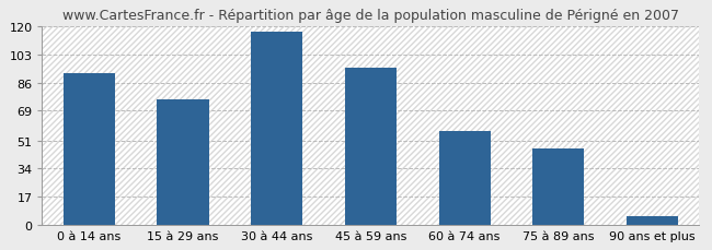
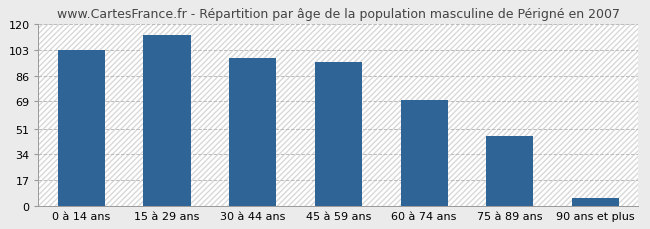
0 à 14 ans: 92 -> 103
15 à 29 ans: 76 -> 113
30 à 44 ans: 117 -> 98
60 à 74 ans: 57 -> 70
